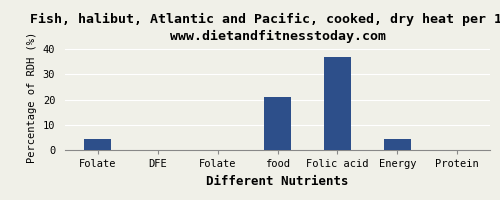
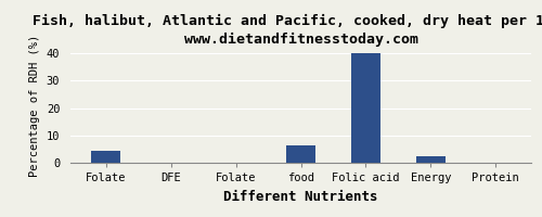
food: 21.0 -> 6.5
Folic acid: 37.0 -> 40.0
Energy: 4.5 -> 2.5
